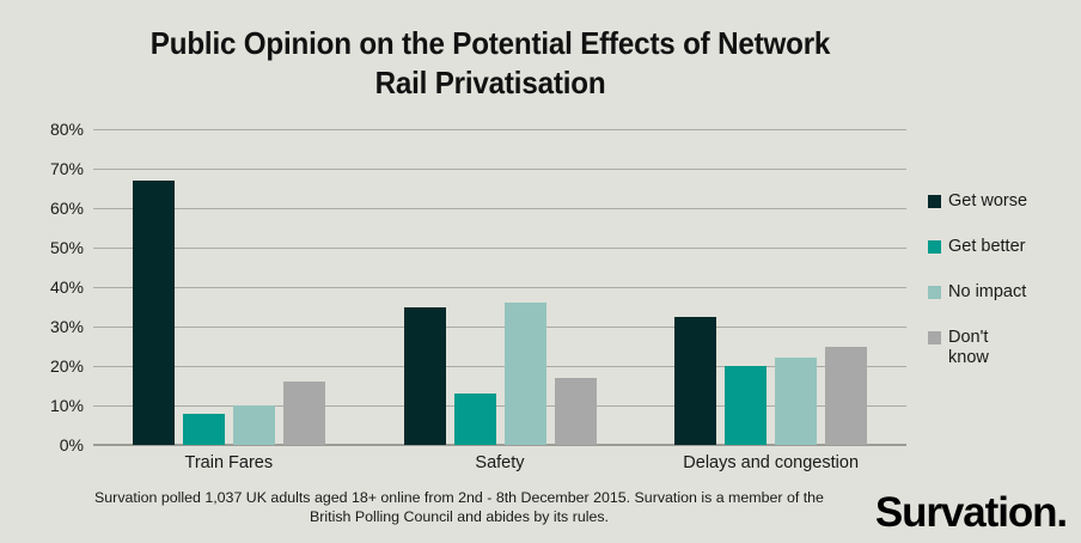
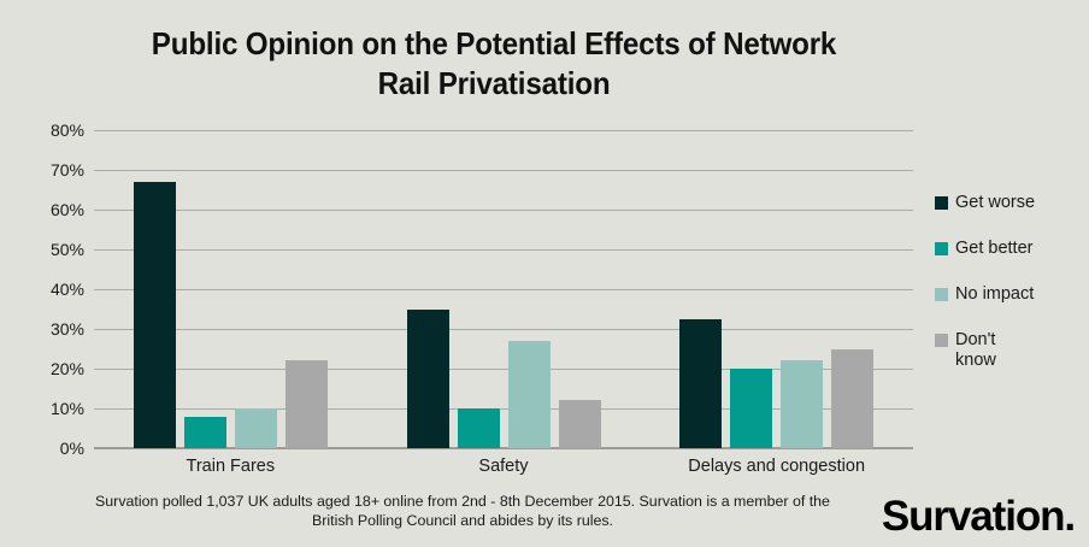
Don't know/Train Fares: 16% -> 22%
Get better/Safety: 13% -> 10%
No impact/Safety: 36% -> 27%
Don't know/Safety: 17% -> 12%
